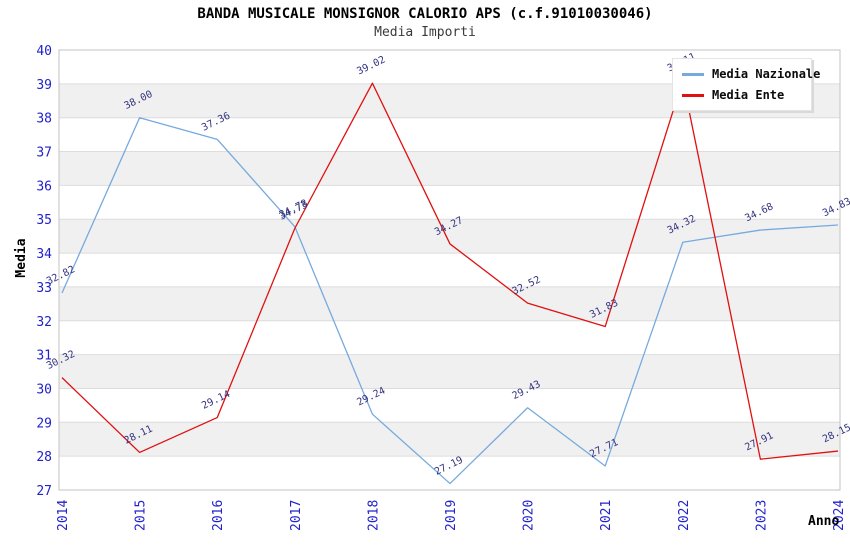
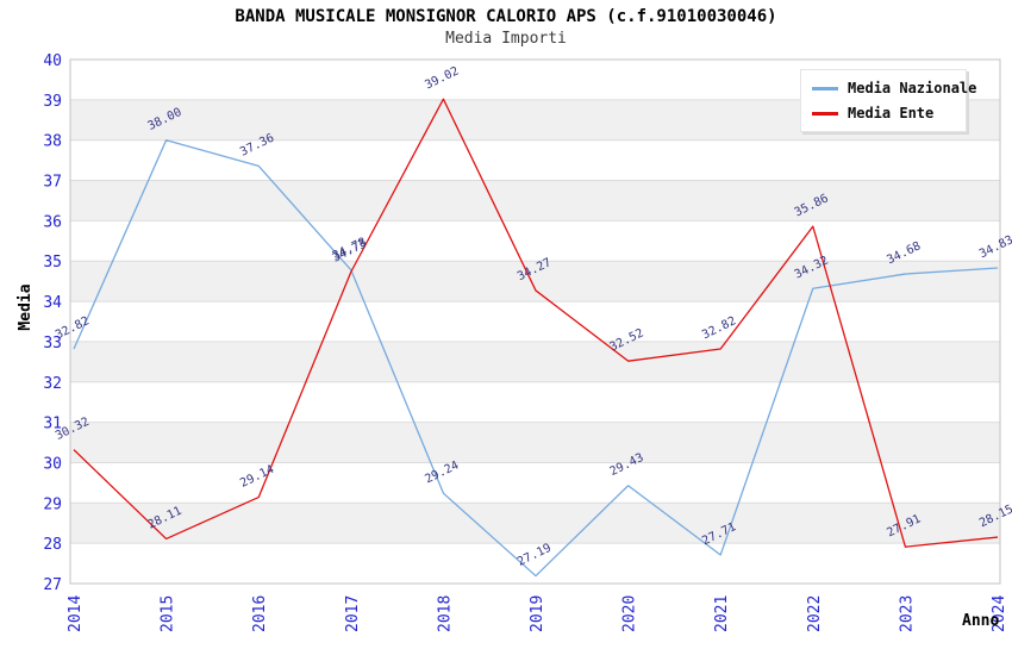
Media Ente/2021: 31.83 -> 32.82
Media Ente/2022: 39.11 -> 35.86
